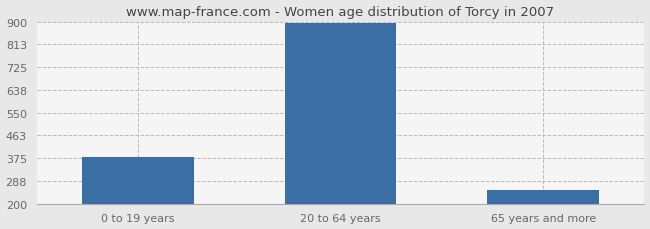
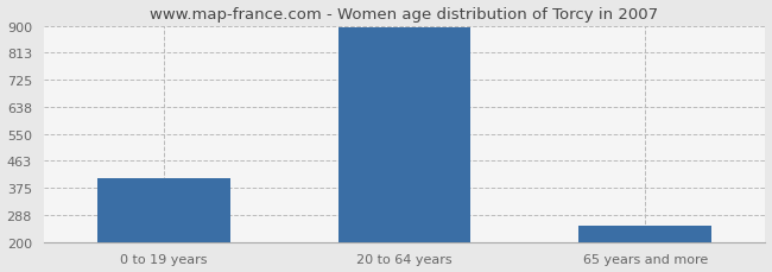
0 to 19 years: 380 -> 406
